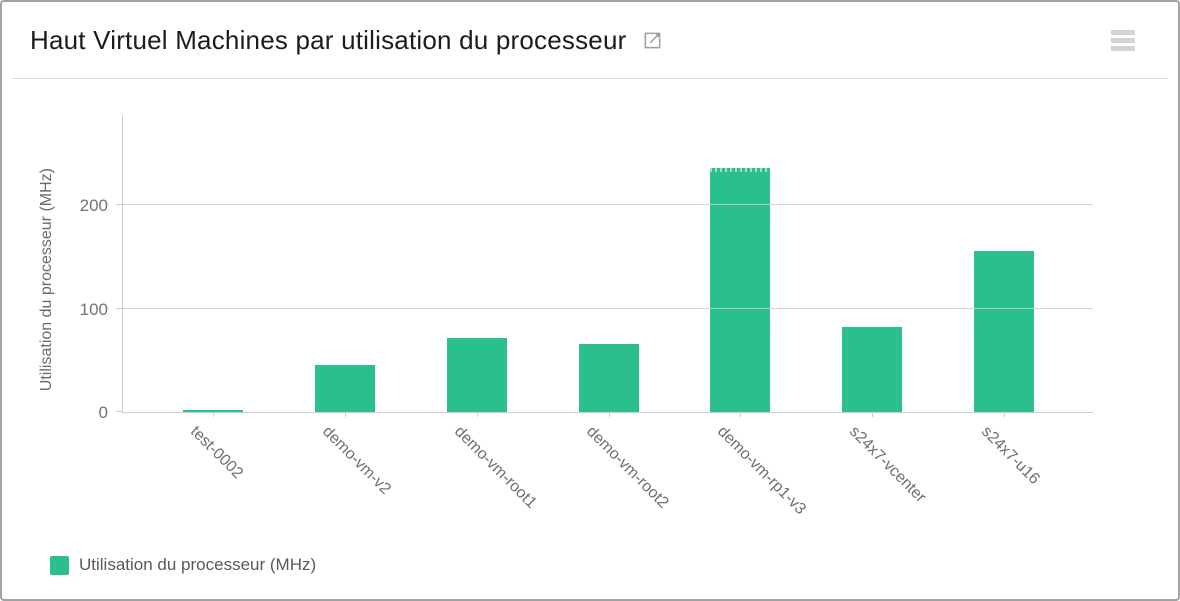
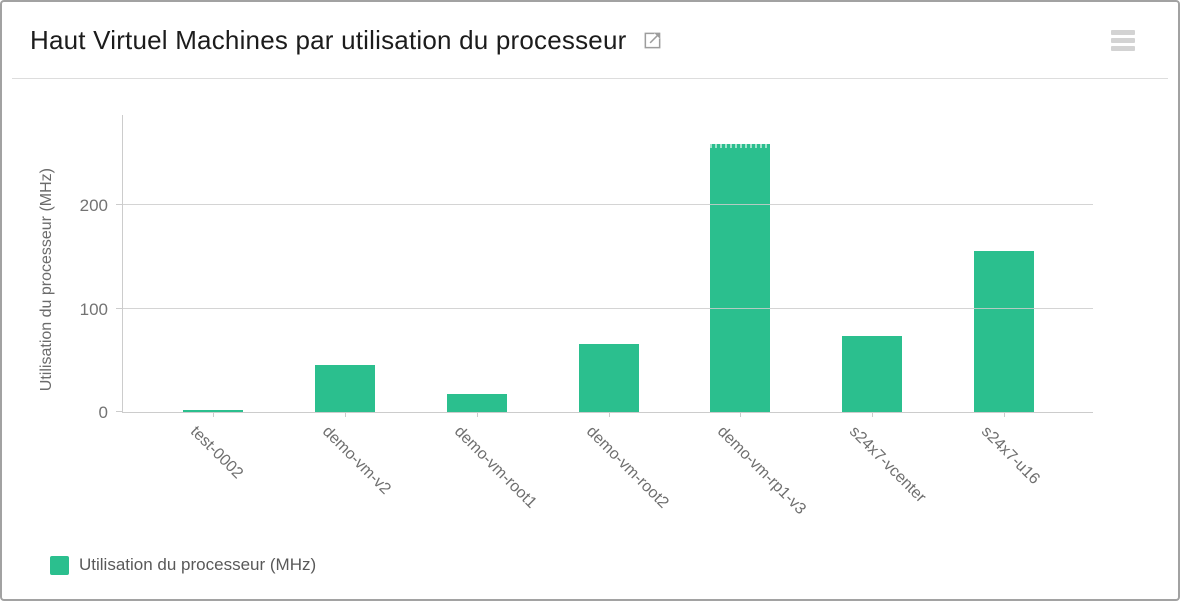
demo-vm-root1: 72 -> 17
demo-vm-rp1-v3: 236 -> 259
s24x7-vcenter: 82 -> 73
